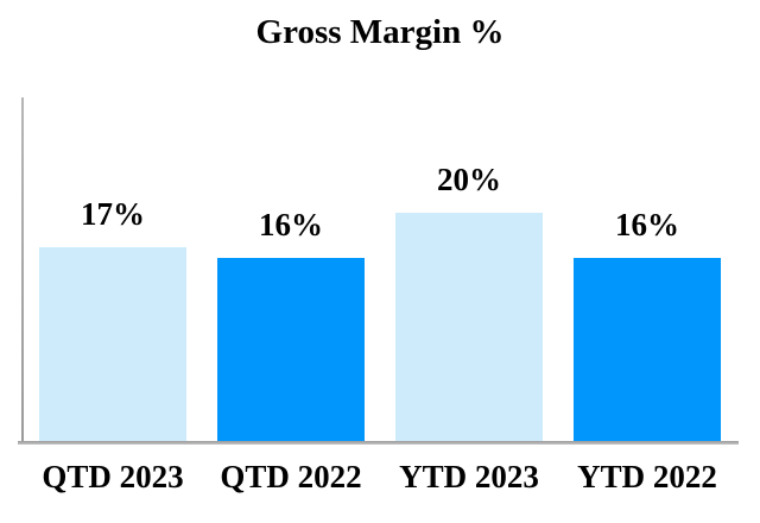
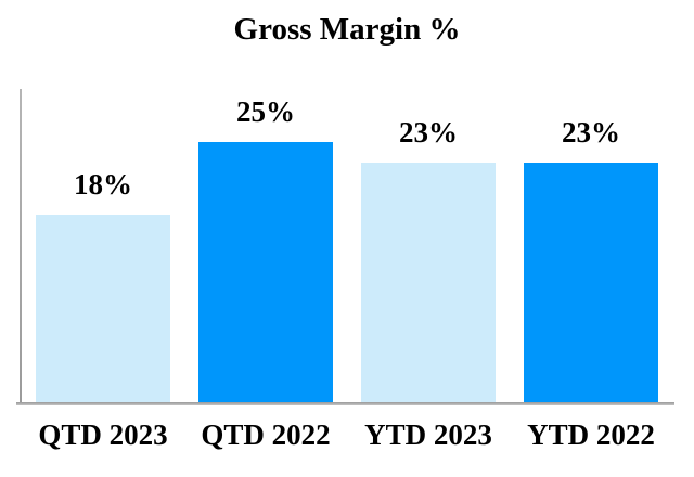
QTD 2023: 17% -> 18%
QTD 2022: 16% -> 25%
YTD 2023: 20% -> 23%
YTD 2022: 16% -> 23%
